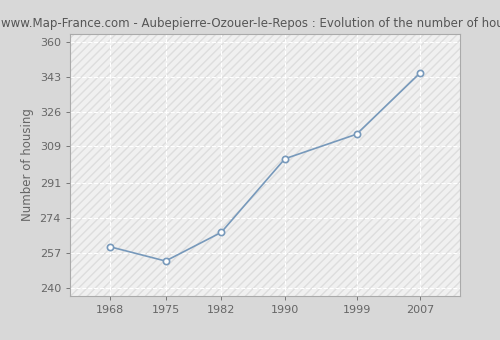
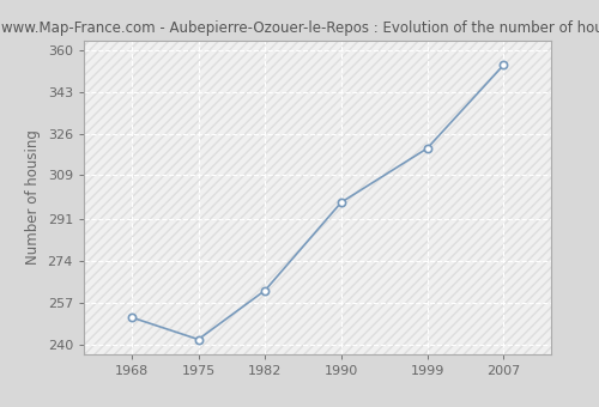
1968: 260 -> 251
1975: 253 -> 242
1982: 267 -> 262
1990: 303 -> 298
1999: 315 -> 320
2007: 345 -> 354
